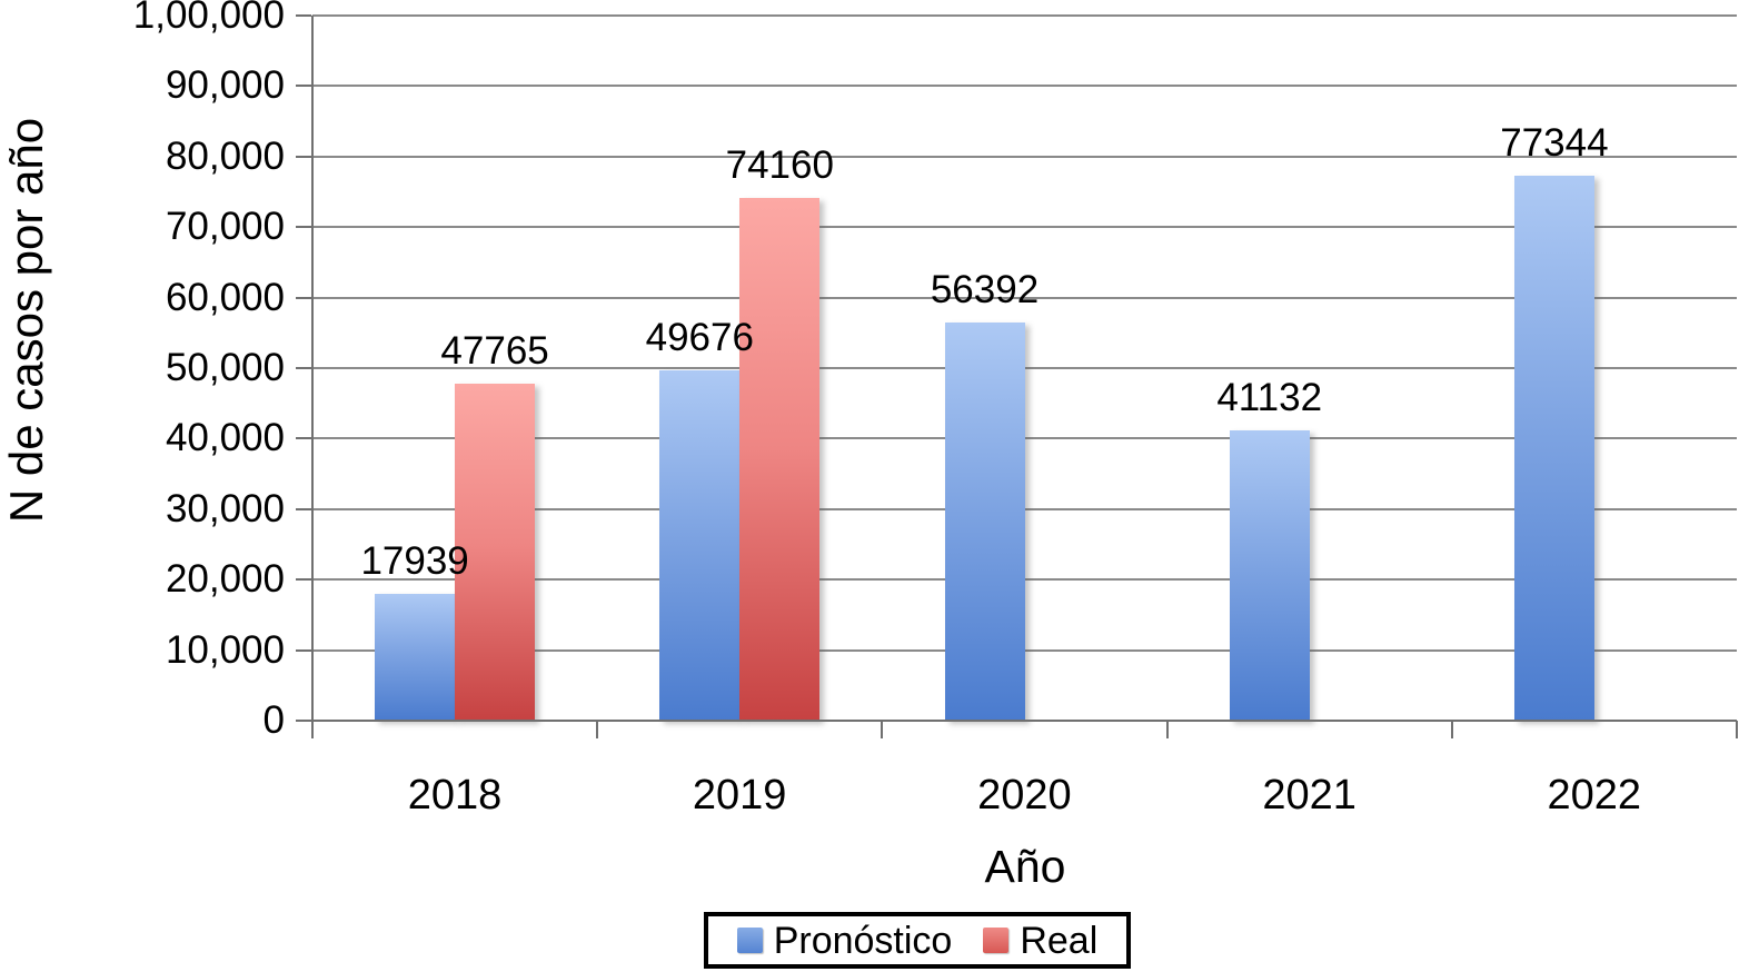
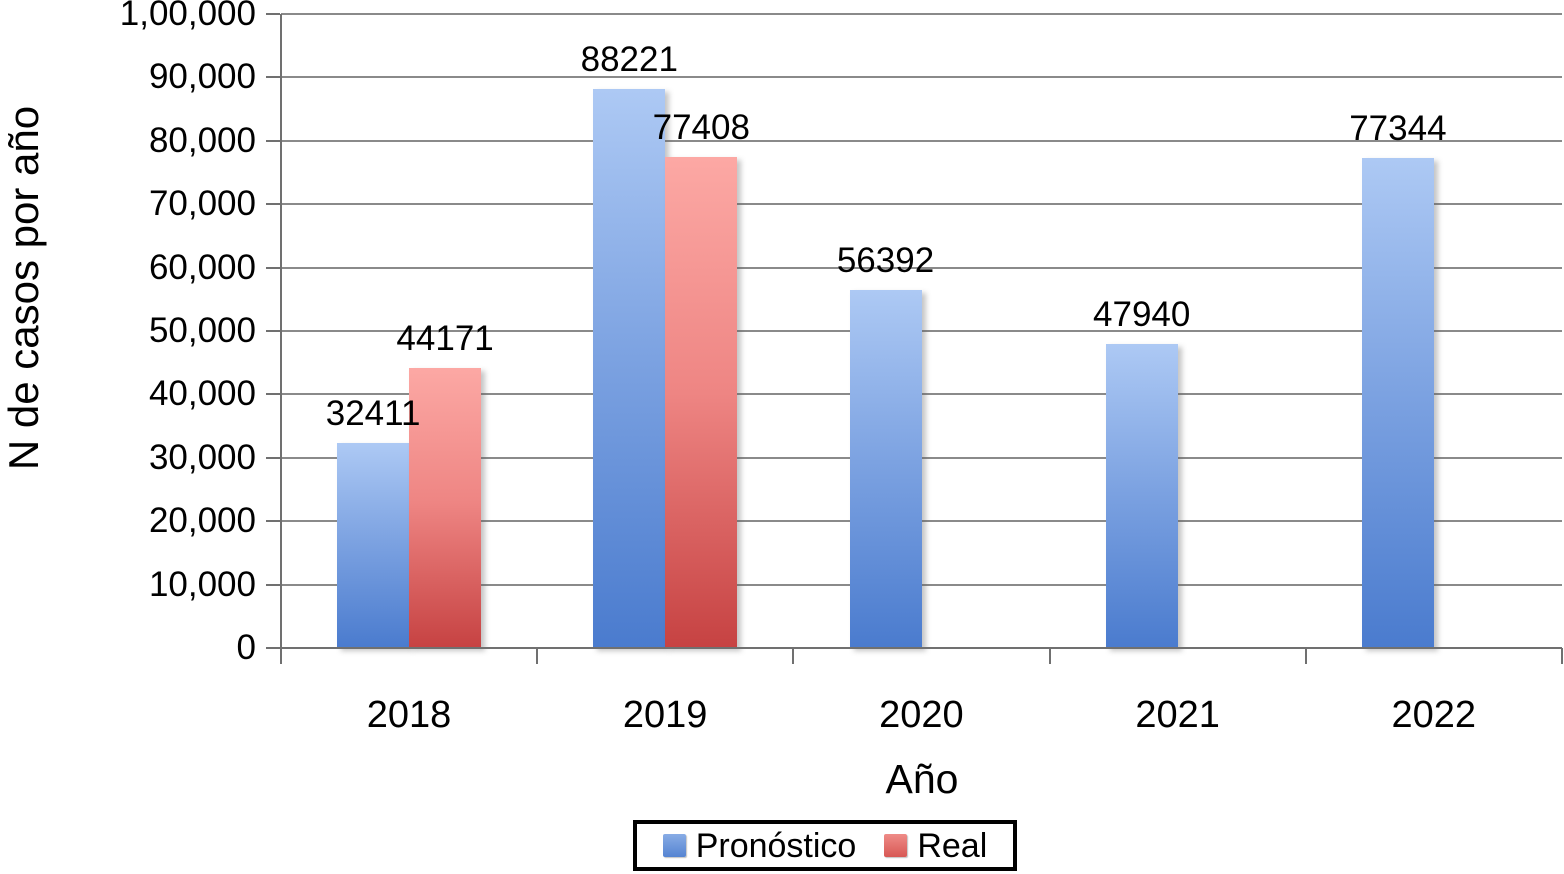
Pronóstico/2018: 17939 -> 32411
Real/2018: 47765 -> 44171
Pronóstico/2019: 49676 -> 88221
Real/2019: 74160 -> 77408
Pronóstico/2021: 41132 -> 47940
